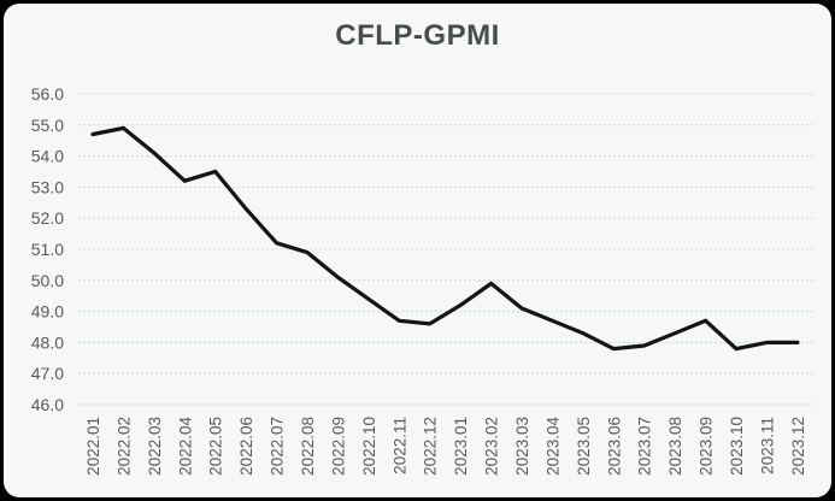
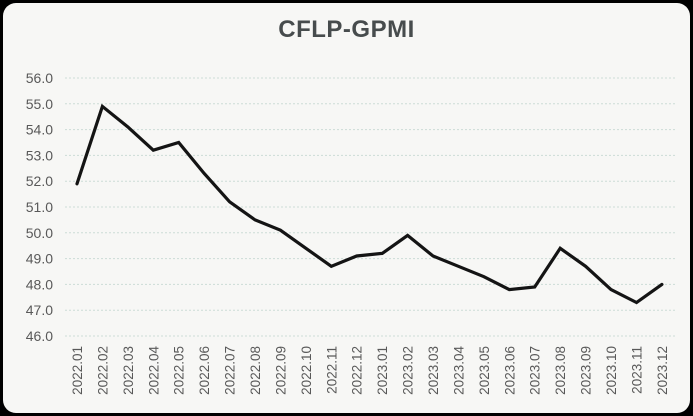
2022.01: 54.7 -> 51.9
2022.08: 50.9 -> 50.5
2022.12: 48.6 -> 49.1
2023.08: 48.3 -> 49.4
2023.11: 48.0 -> 47.3
